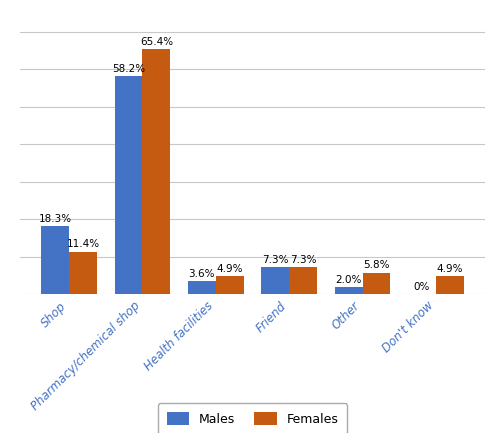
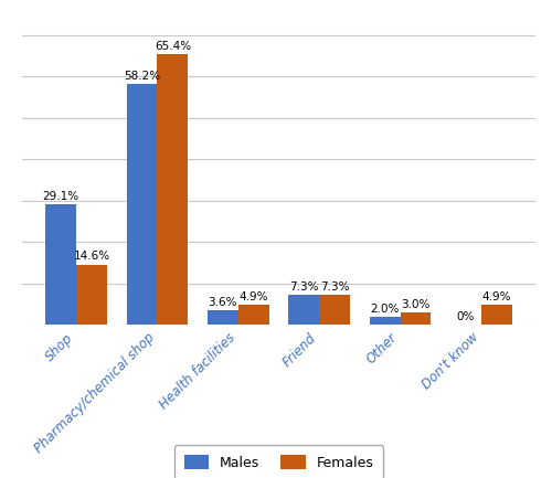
Males/Shop: 18.3% -> 29.1%
Females/Shop: 11.4% -> 14.6%
Females/Other: 5.8% -> 3.0%
